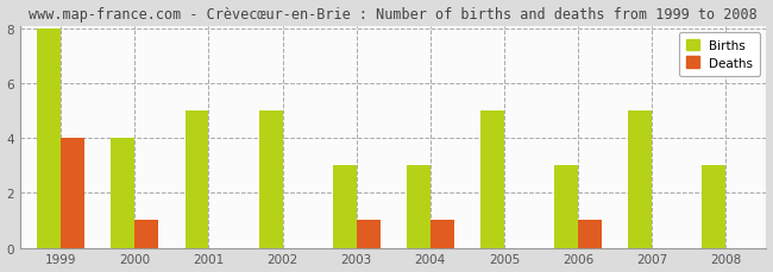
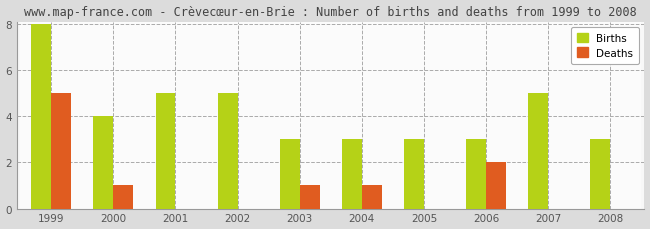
Deaths/1999: 4 -> 5
Births/2005: 5 -> 3
Deaths/2006: 1 -> 2
